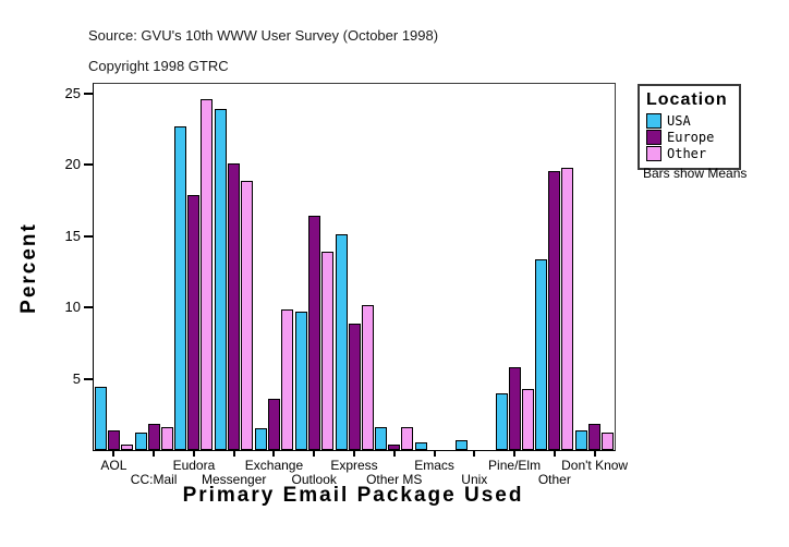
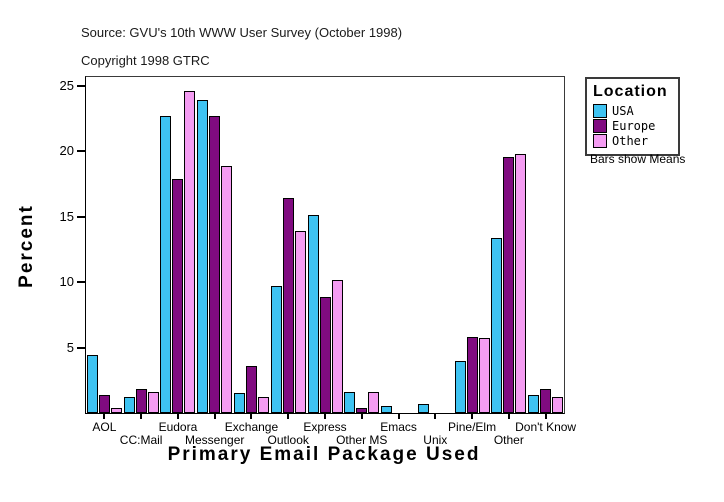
Europe/Messenger: 20.1 -> 22.7
Other/Exchange: 9.9 -> 1.2
Other/Pine/Elm: 4.3 -> 5.7
